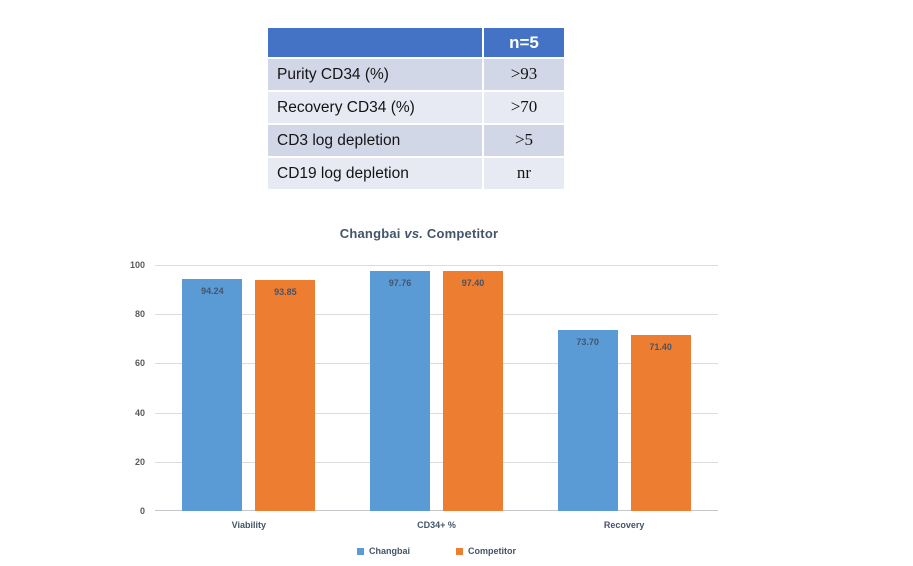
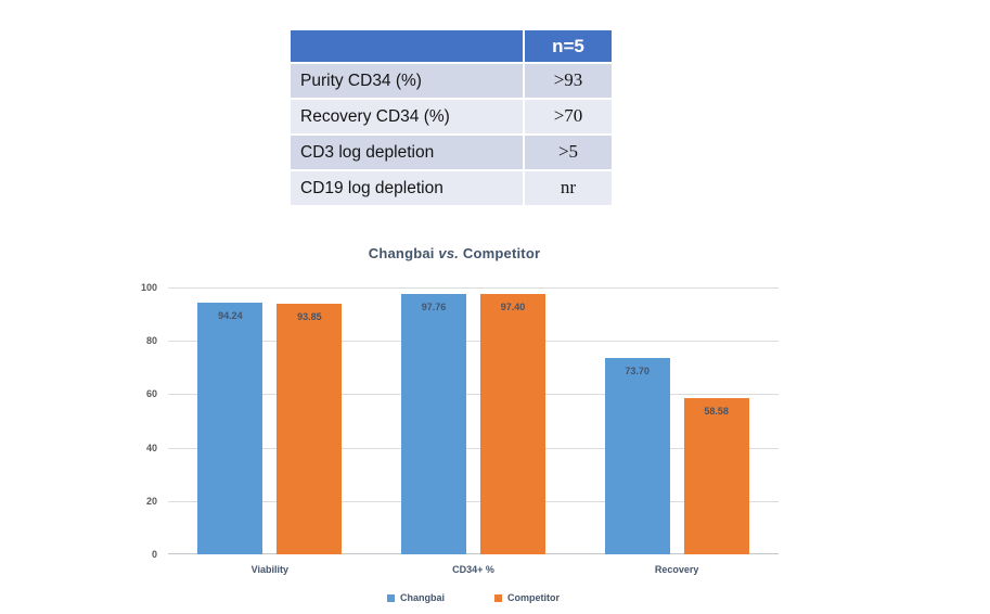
Competitor/Recovery: 71.40 -> 58.58
